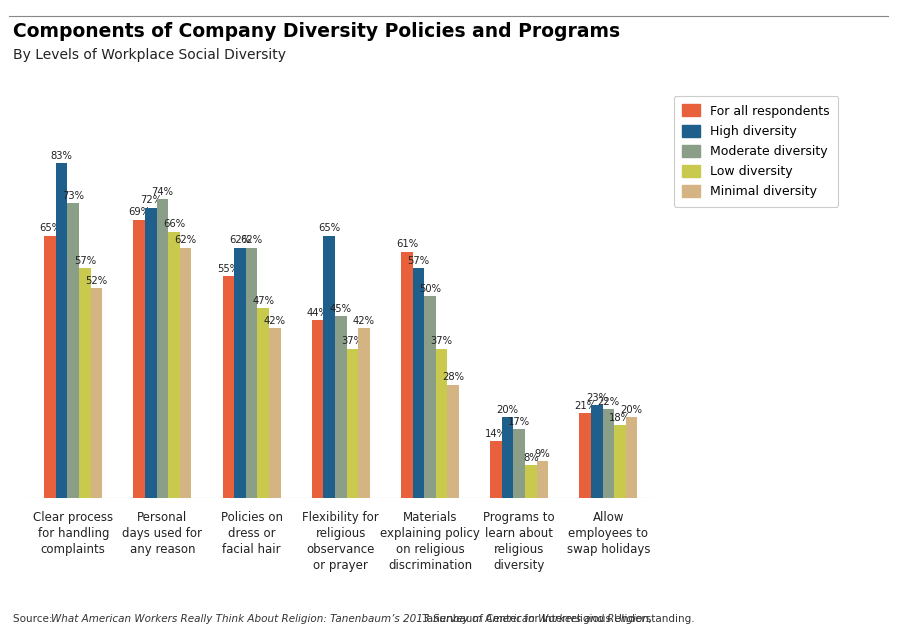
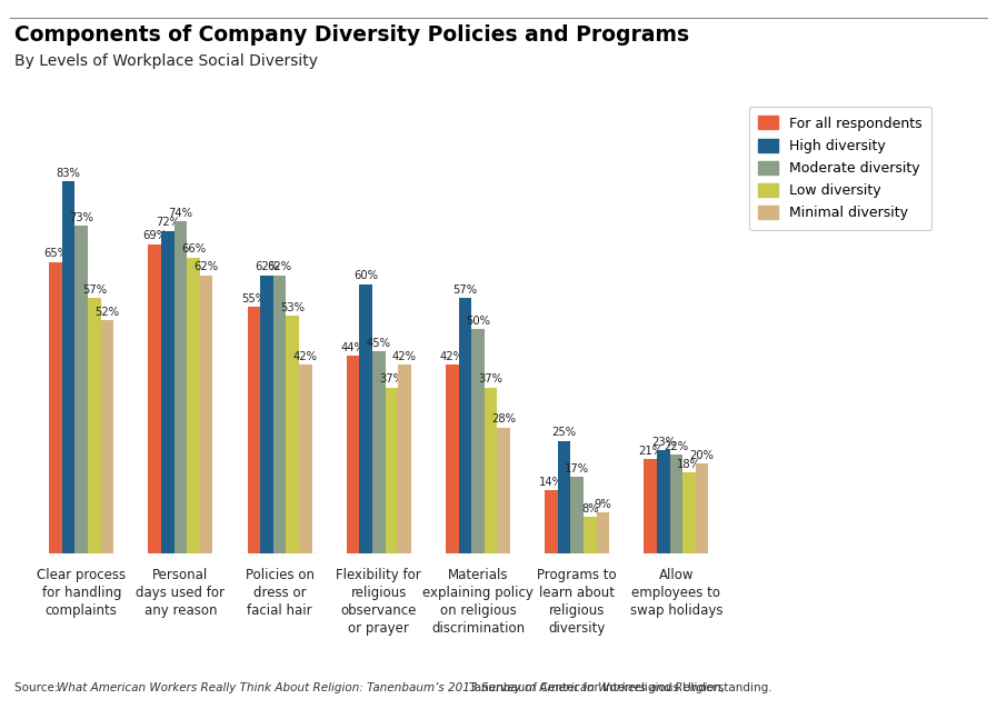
Low diversity/Policies on dress or facial hair: 47% -> 53%
High diversity/Flexibility for religious observance or prayer: 65% -> 60%
For all respondents/Materials explaining policy on religious discrimination: 61% -> 42%
High diversity/Programs to learn about religious diversity: 20% -> 25%
